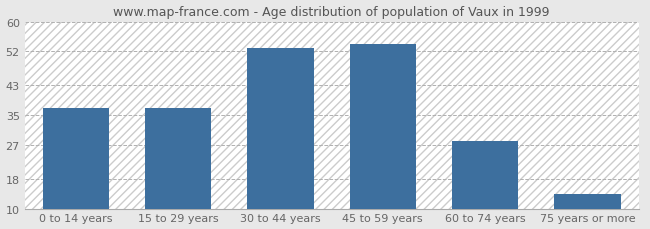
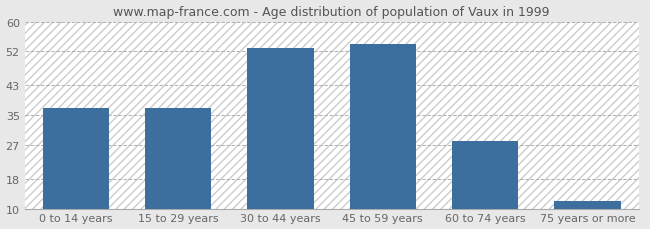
75 years or more: 14 -> 12
